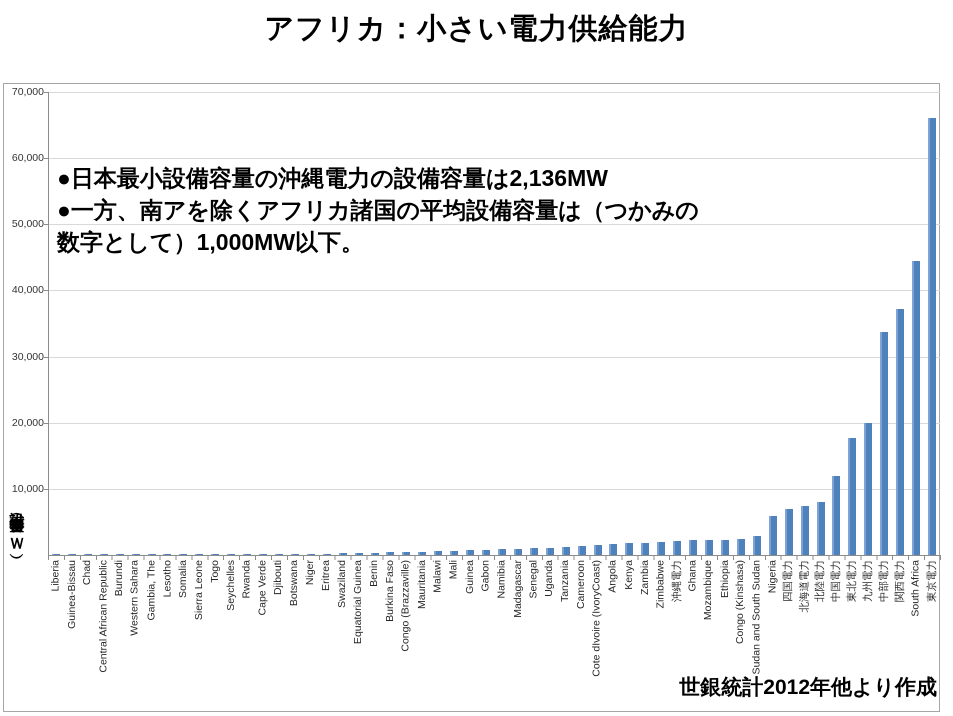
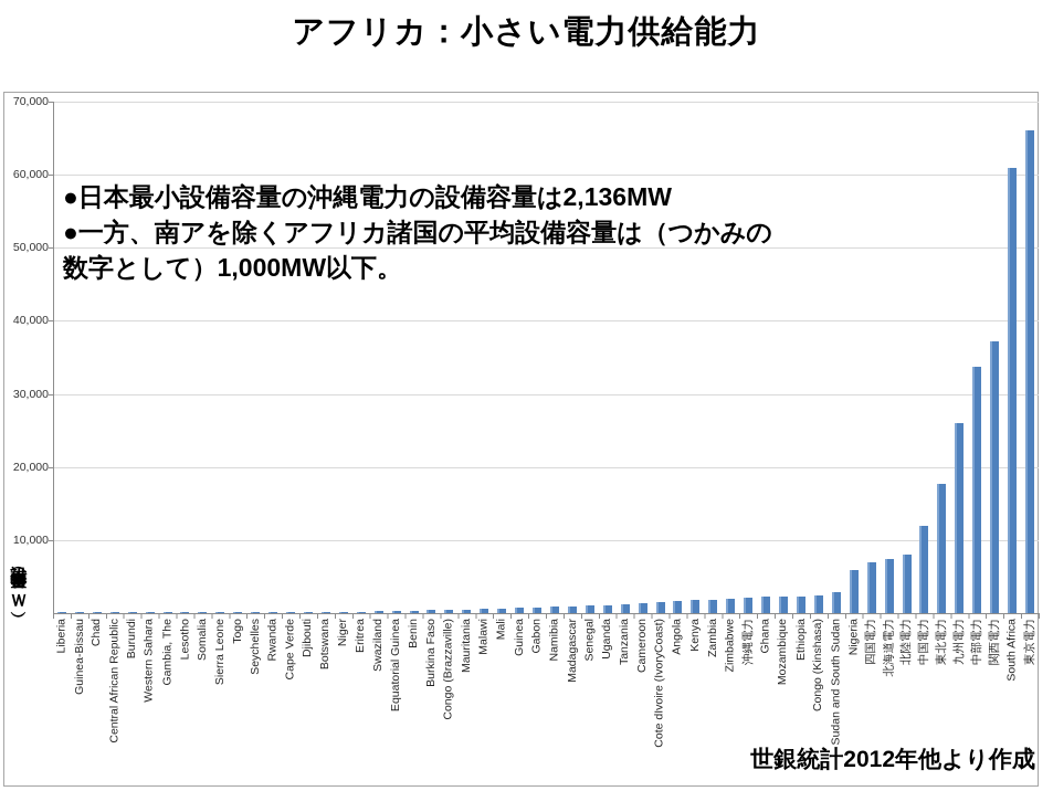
九州電力: 20000 -> 26000
South Africa: 44000 -> 61000
